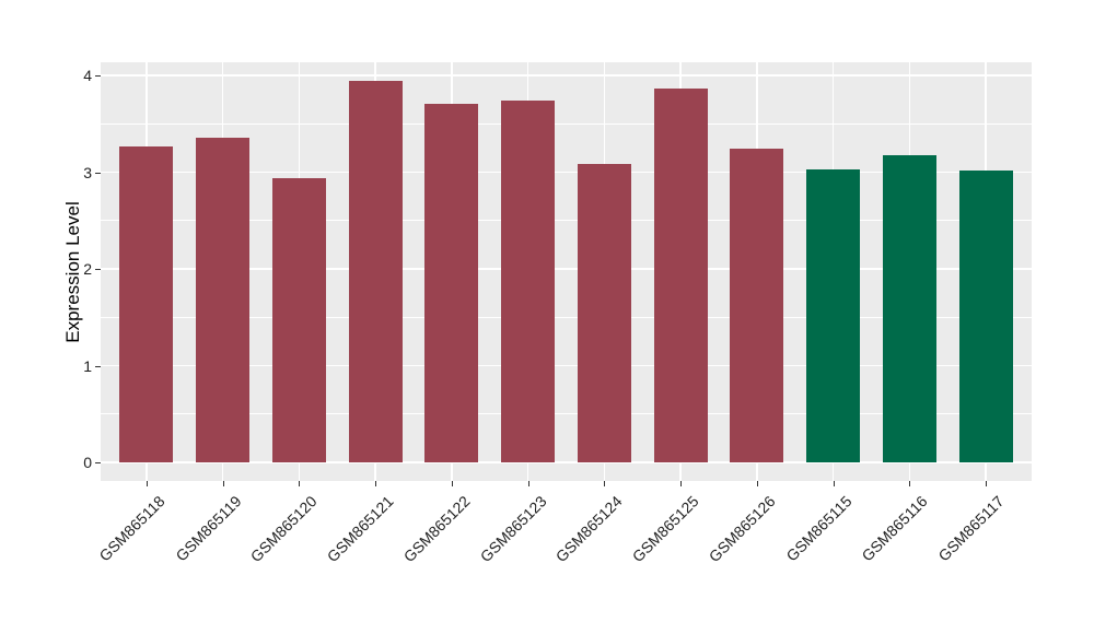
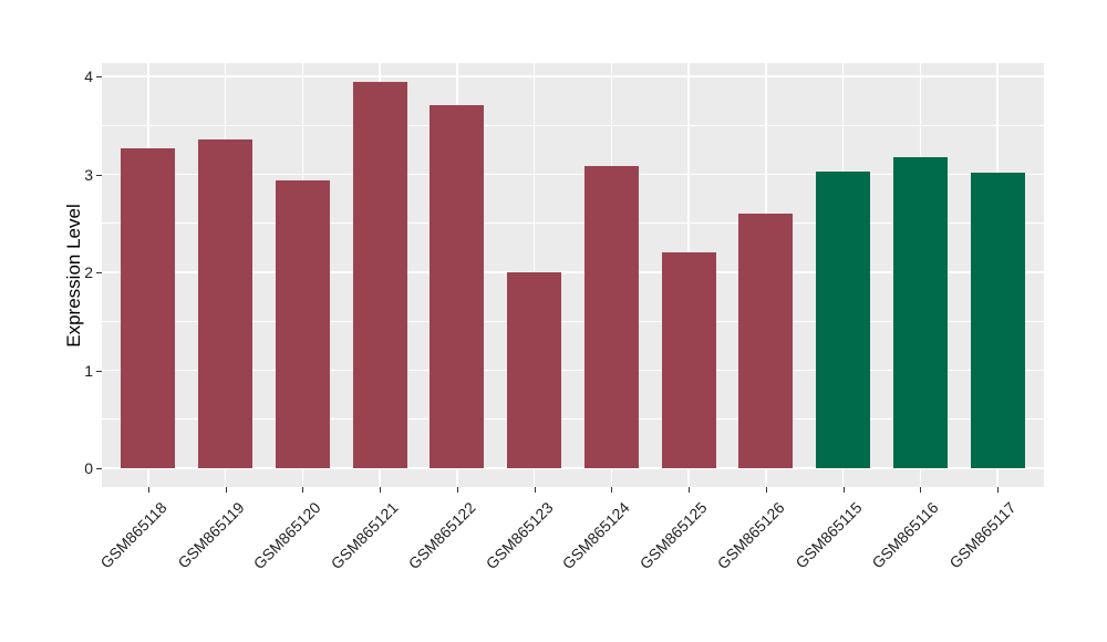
GSM865123: 3.7 -> 2.0
GSM865125: 3.9 -> 2.2
GSM865126: 3.2 -> 2.6
